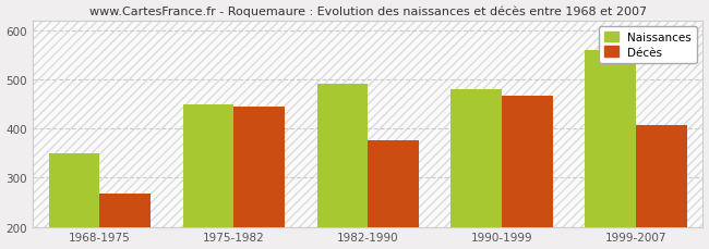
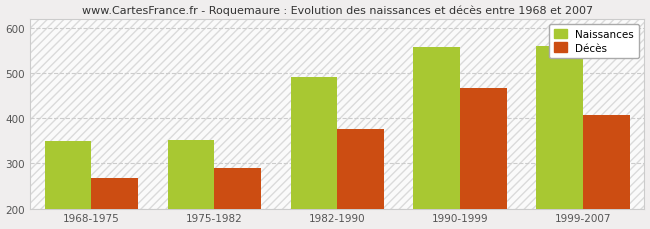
Naissances/1975-1982: 450 -> 352
Décès/1975-1982: 445 -> 290
Naissances/1990-1999: 480 -> 557
